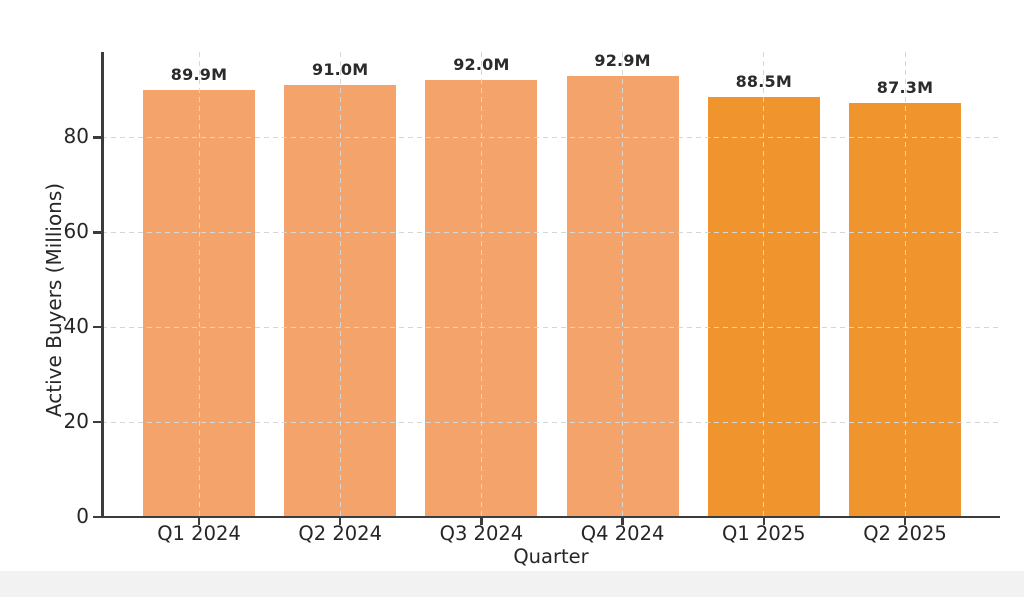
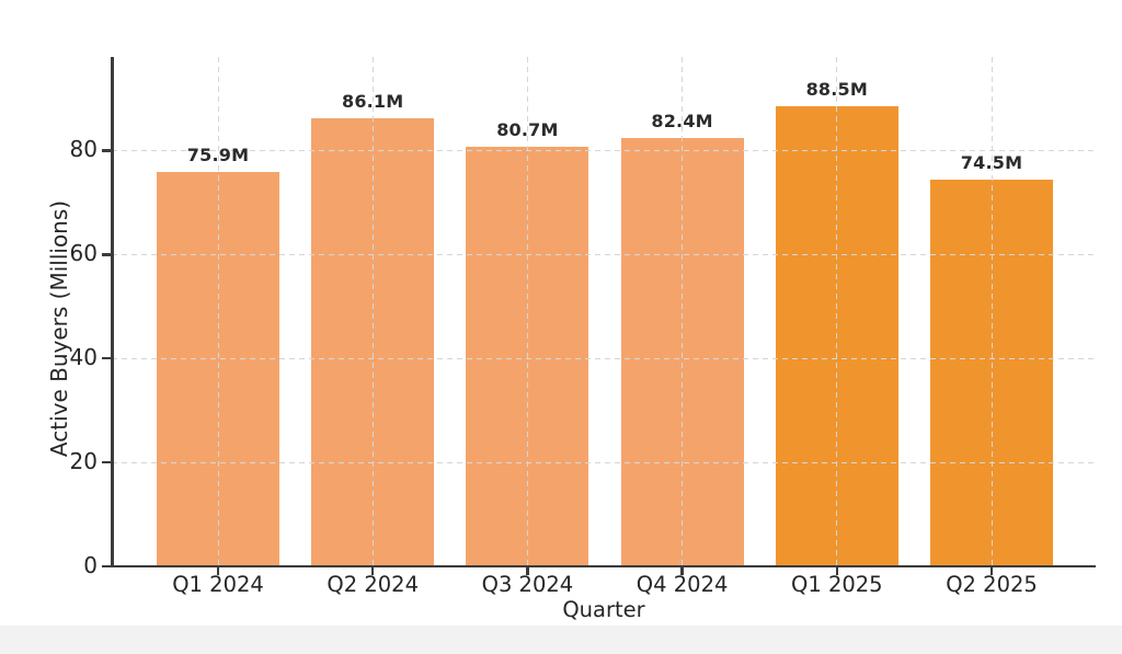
Q1 2024: 89.9M -> 75.9M
Q2 2024: 91.0M -> 86.1M
Q3 2024: 92.0M -> 80.7M
Q4 2024: 92.9M -> 82.4M
Q2 2025: 87.3M -> 74.5M
